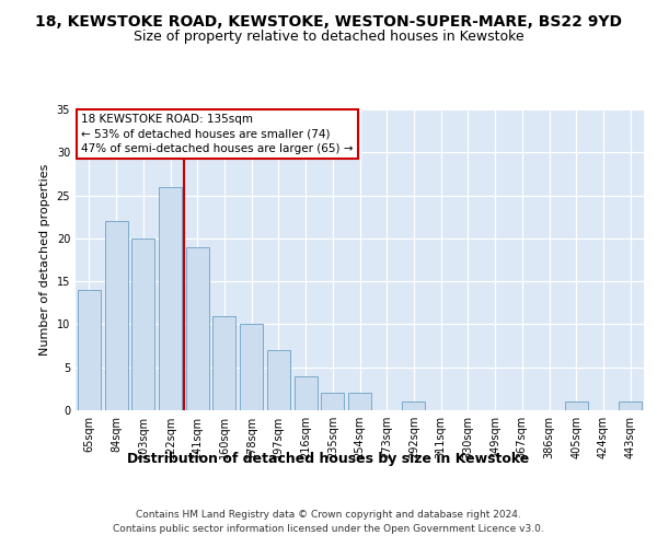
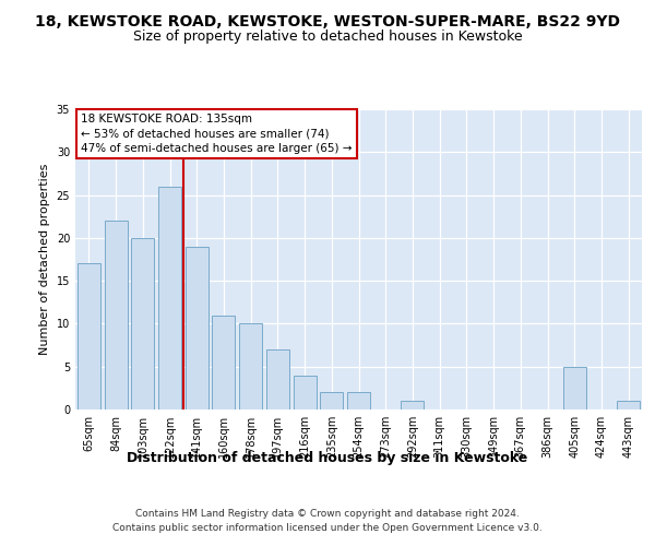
65sqm: 14 -> 17
405sqm: 1 -> 5
